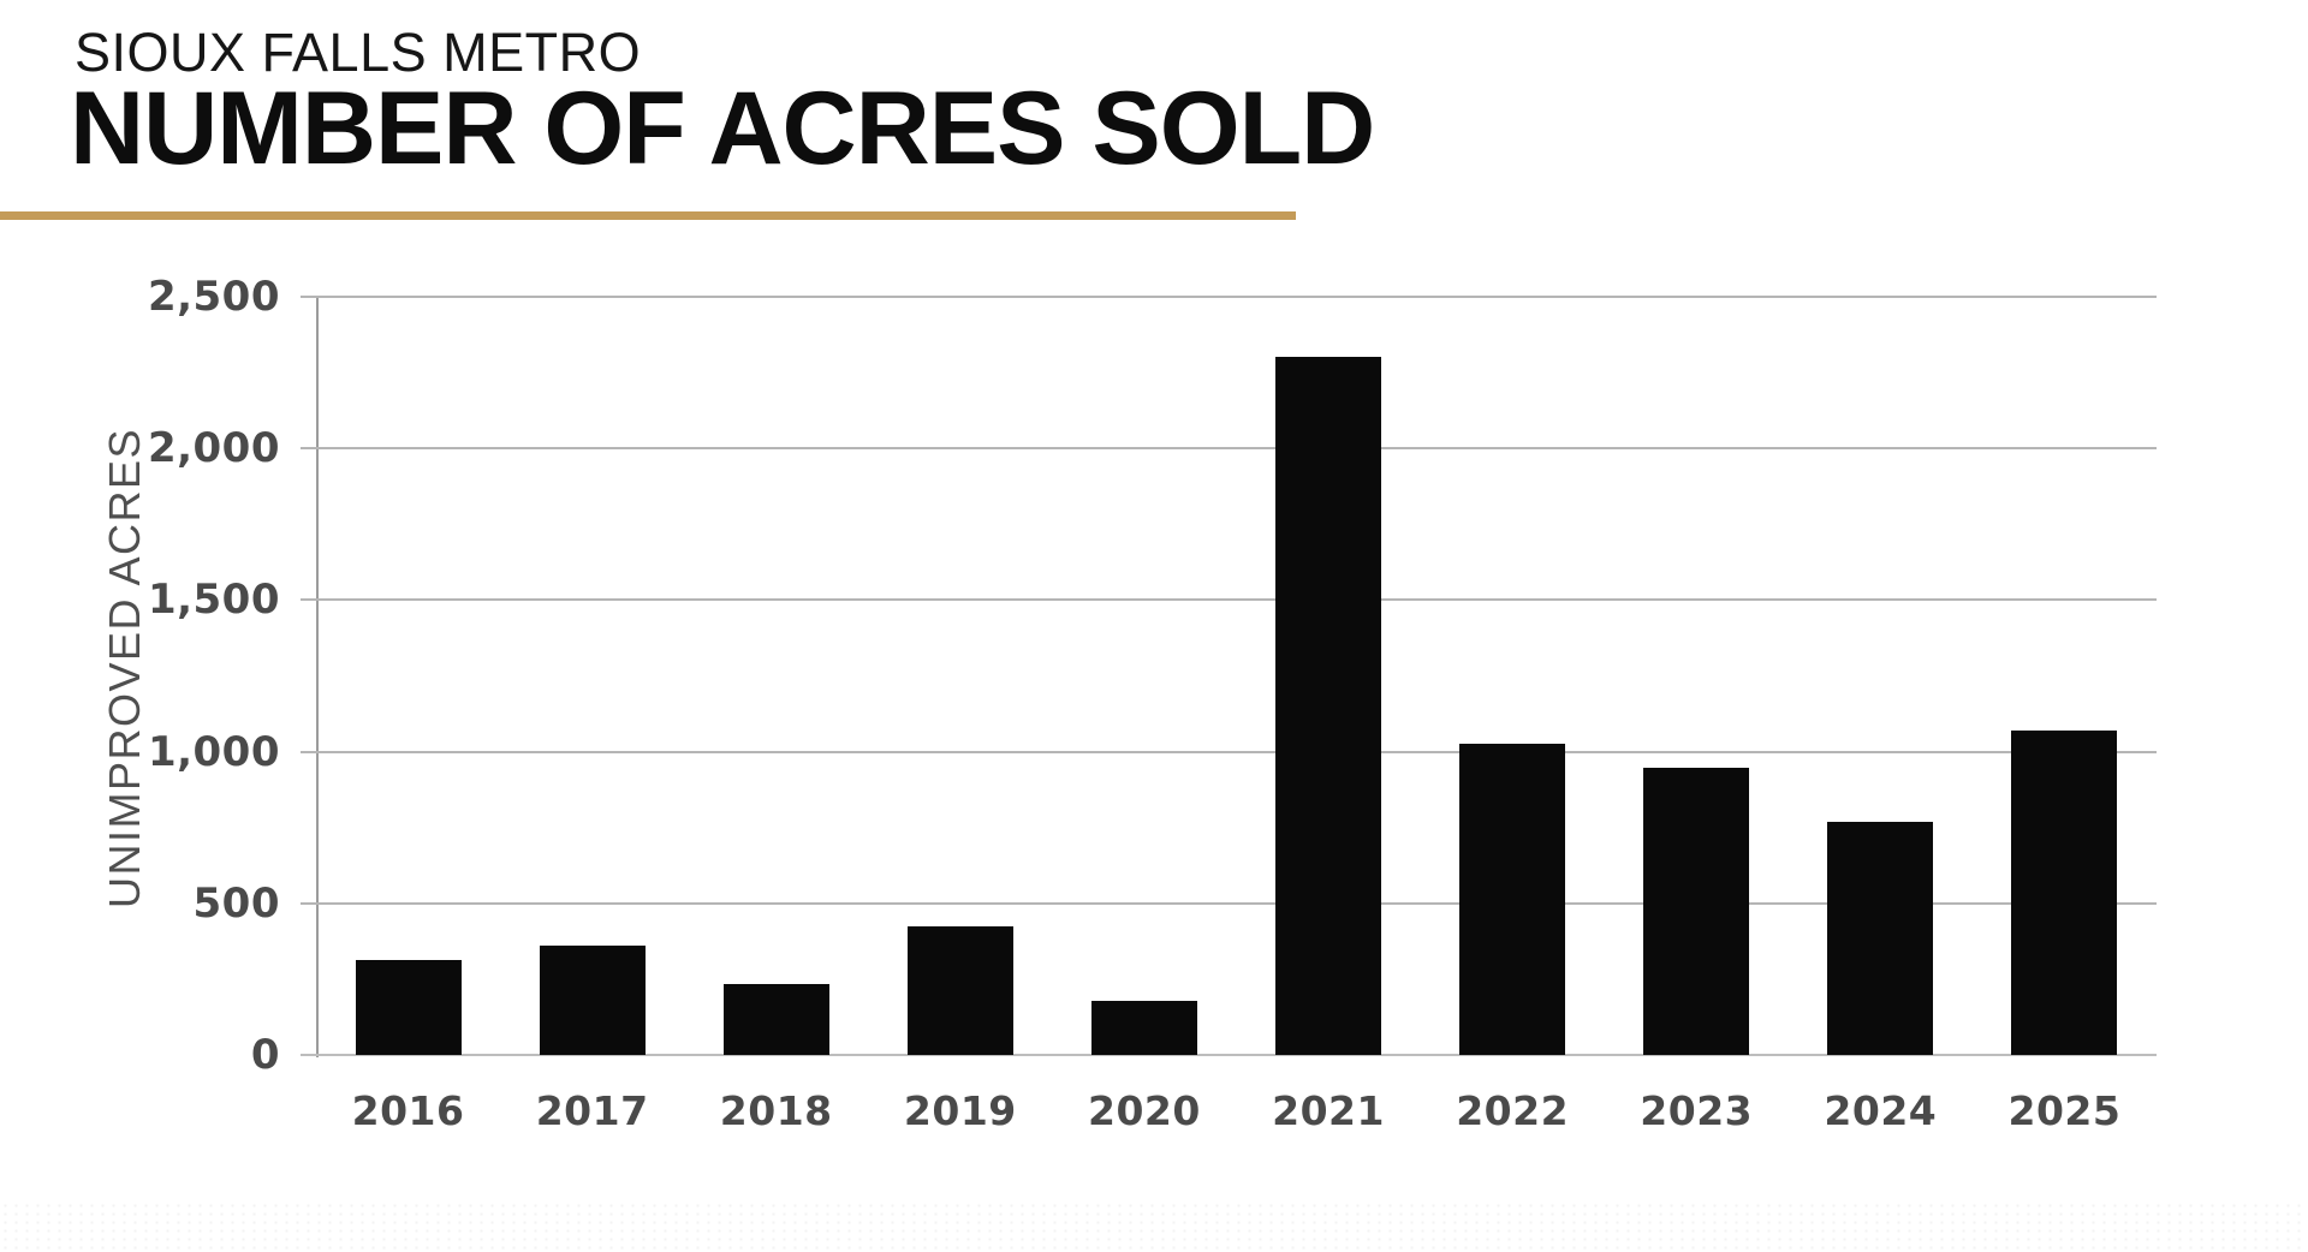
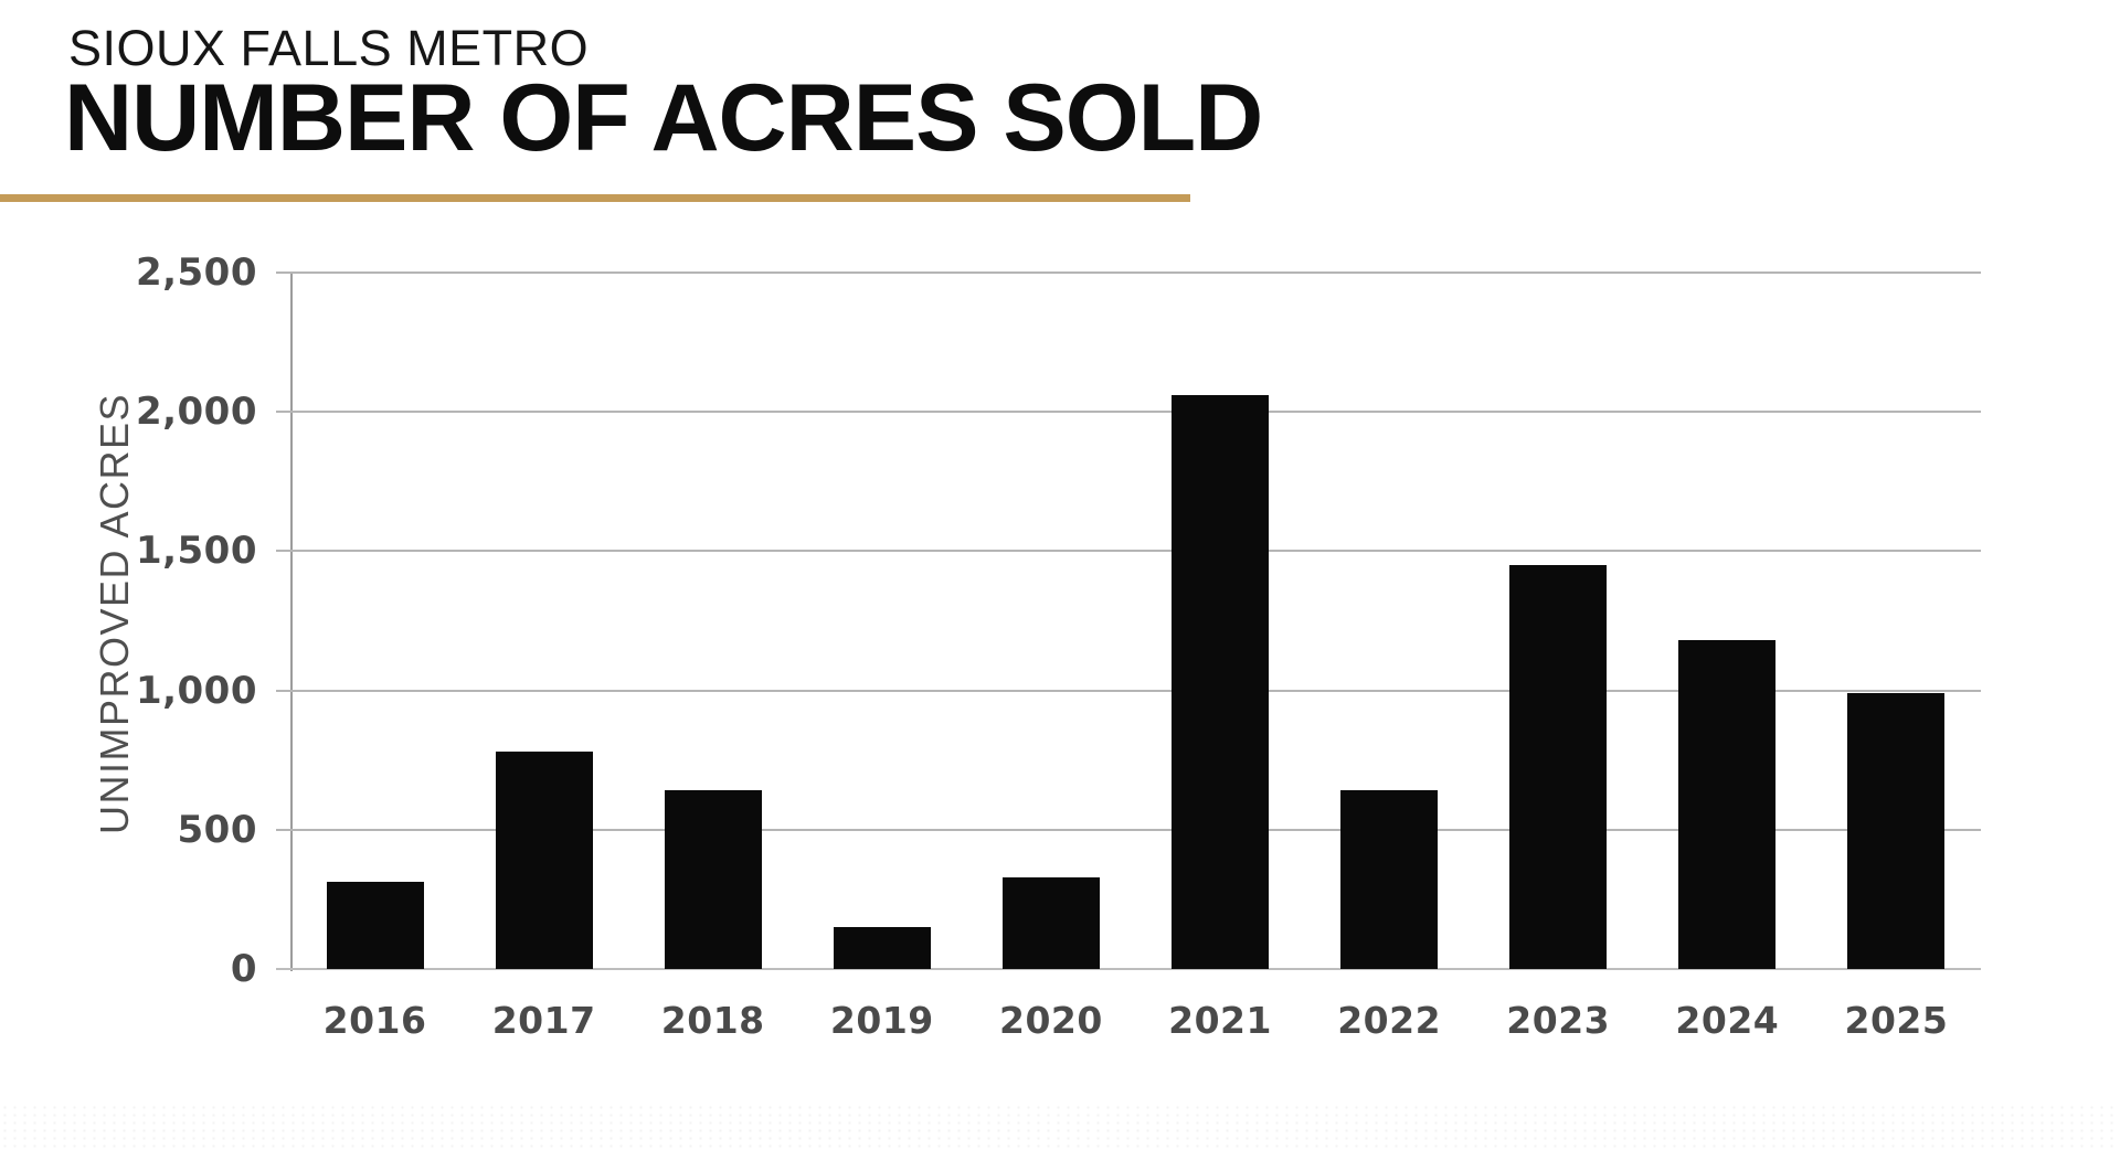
2017: 360 -> 780
2018: 230 -> 640
2019: 420 -> 150
2020: 180 -> 330
2021: 2300 -> 2060
2022: 1020 -> 640
2023: 940 -> 1450
2024: 770 -> 1180
2025: 1070 -> 990
